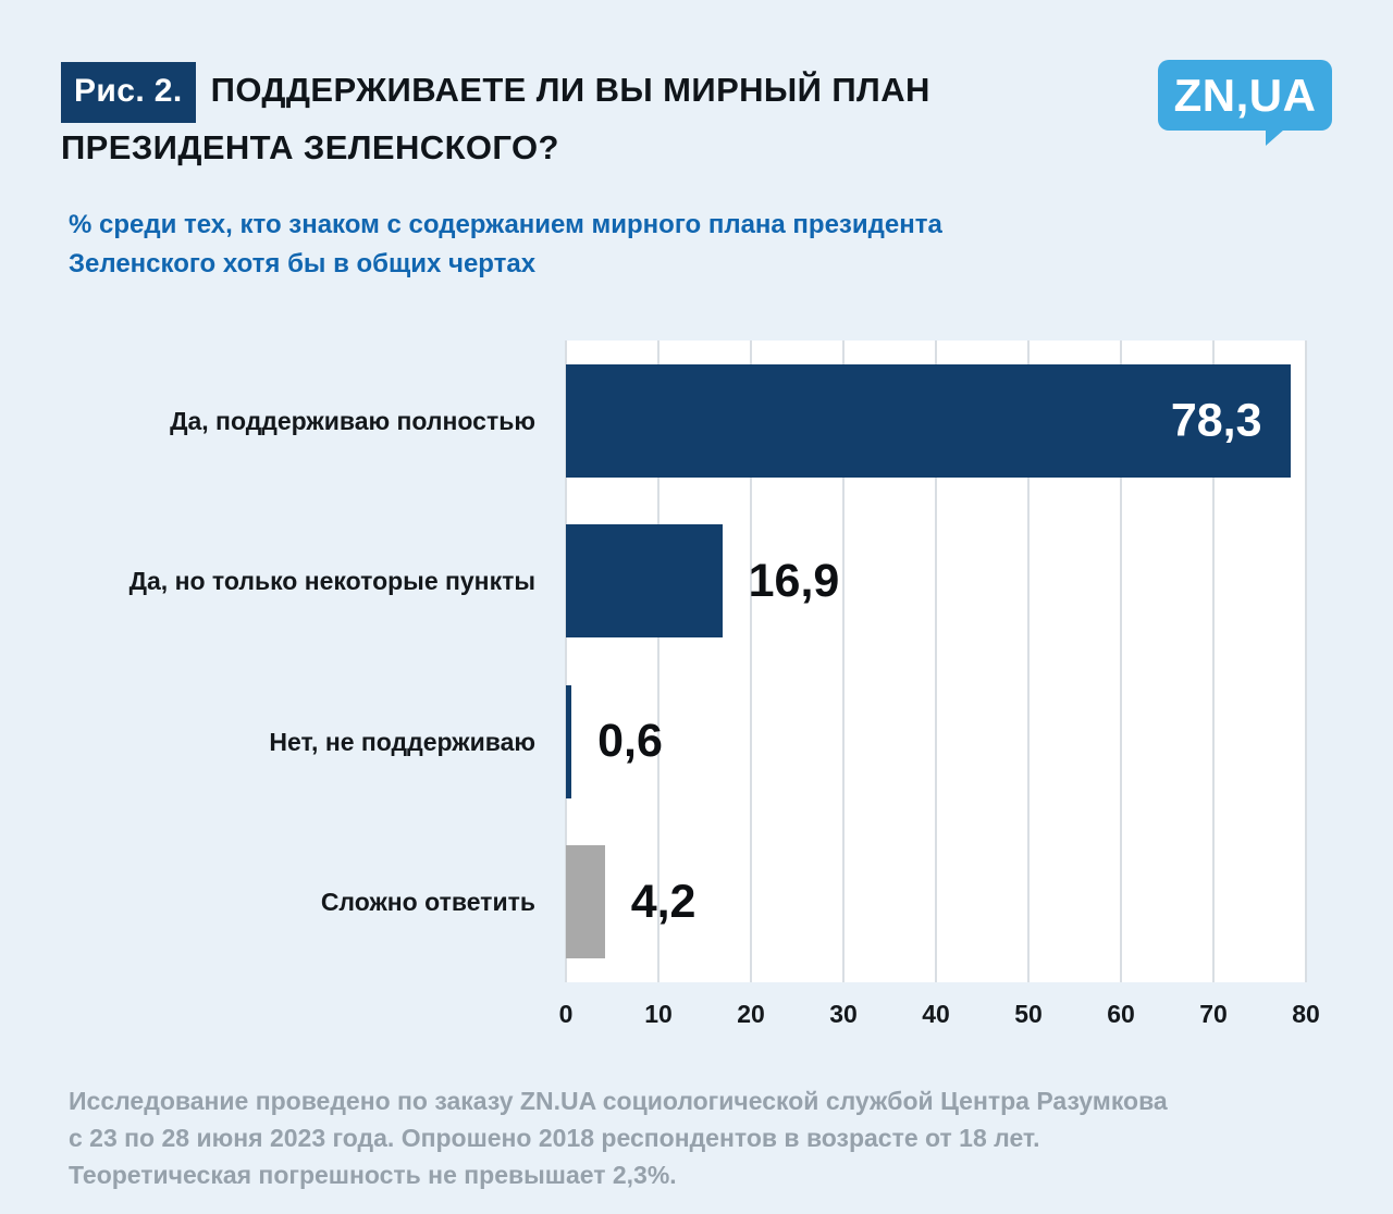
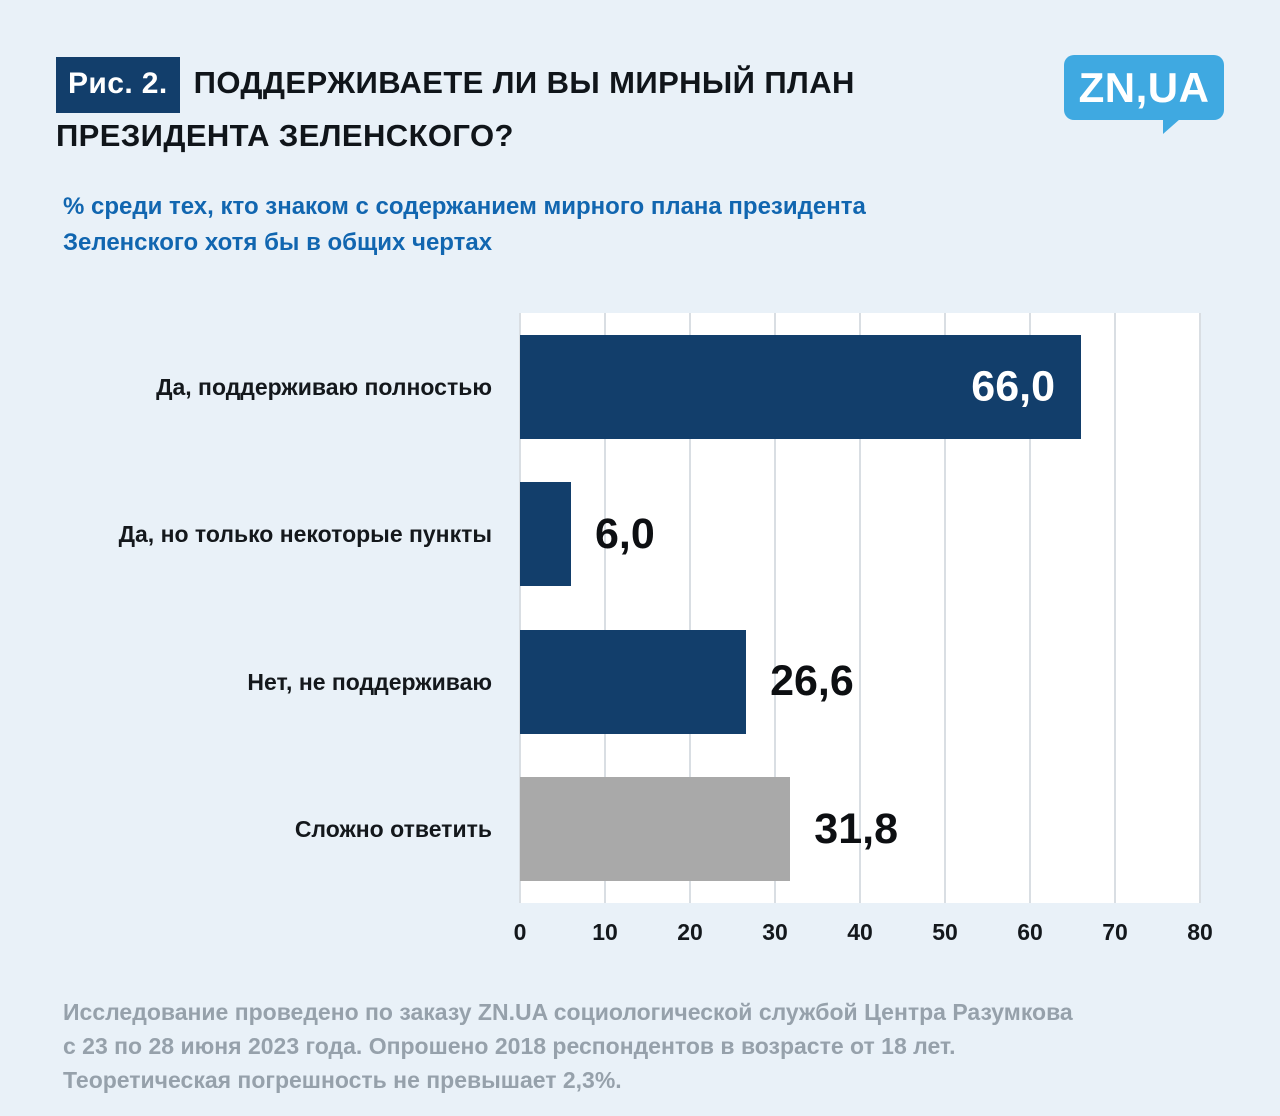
Да, поддерживаю полностью: 78,3 -> 66,0
Да, но только некоторые пункты: 16,9 -> 6,0
Нет, не поддерживаю: 0,6 -> 26,6
Сложно ответить: 4,2 -> 31,8
